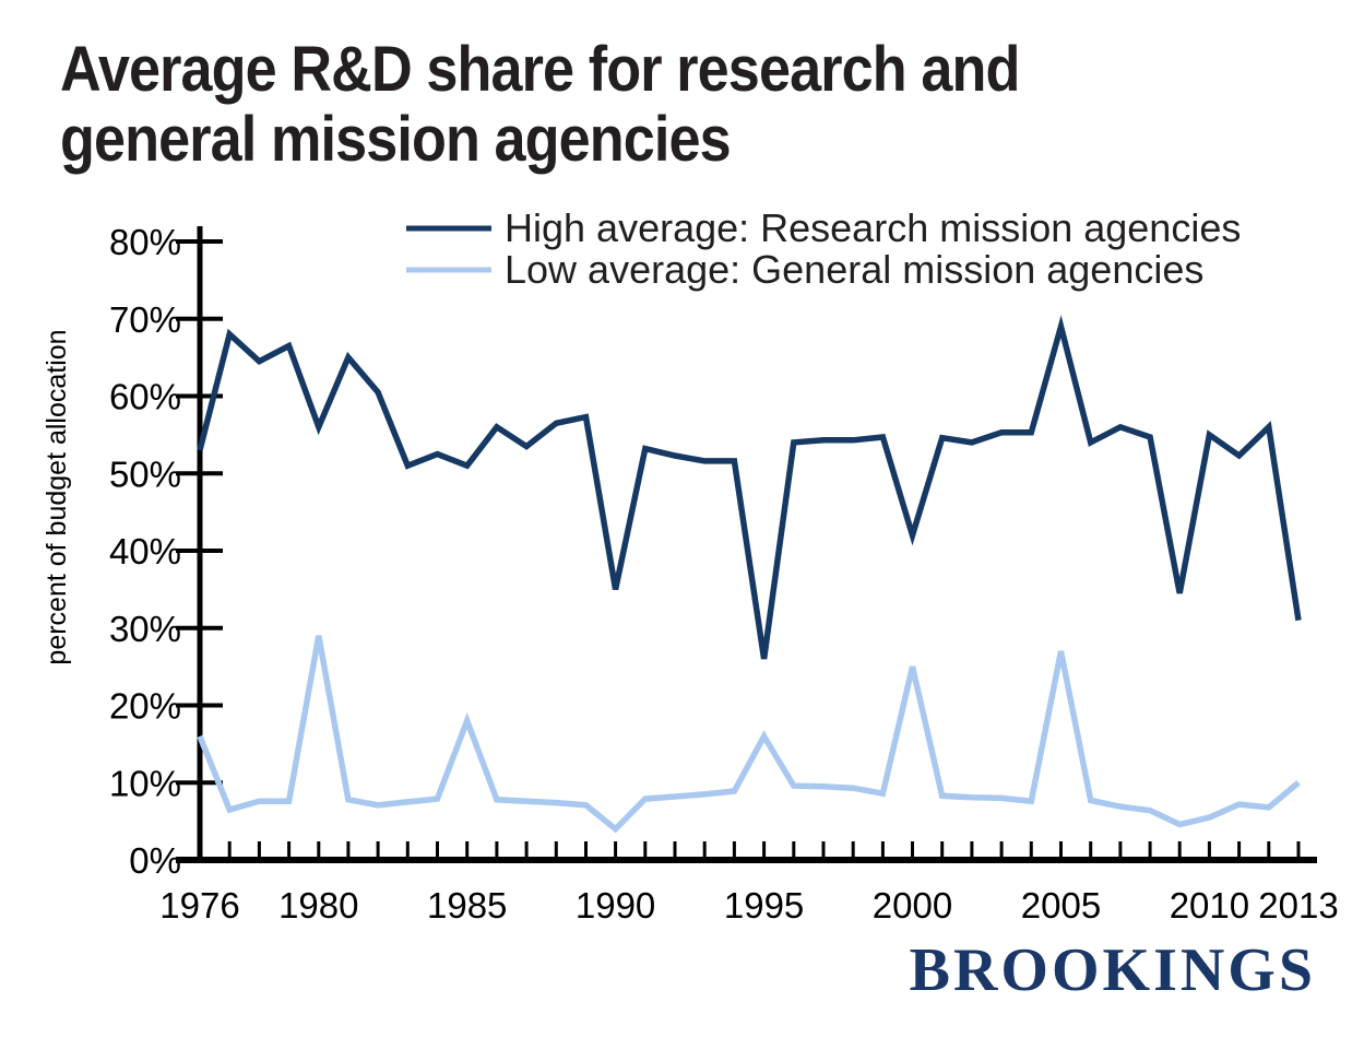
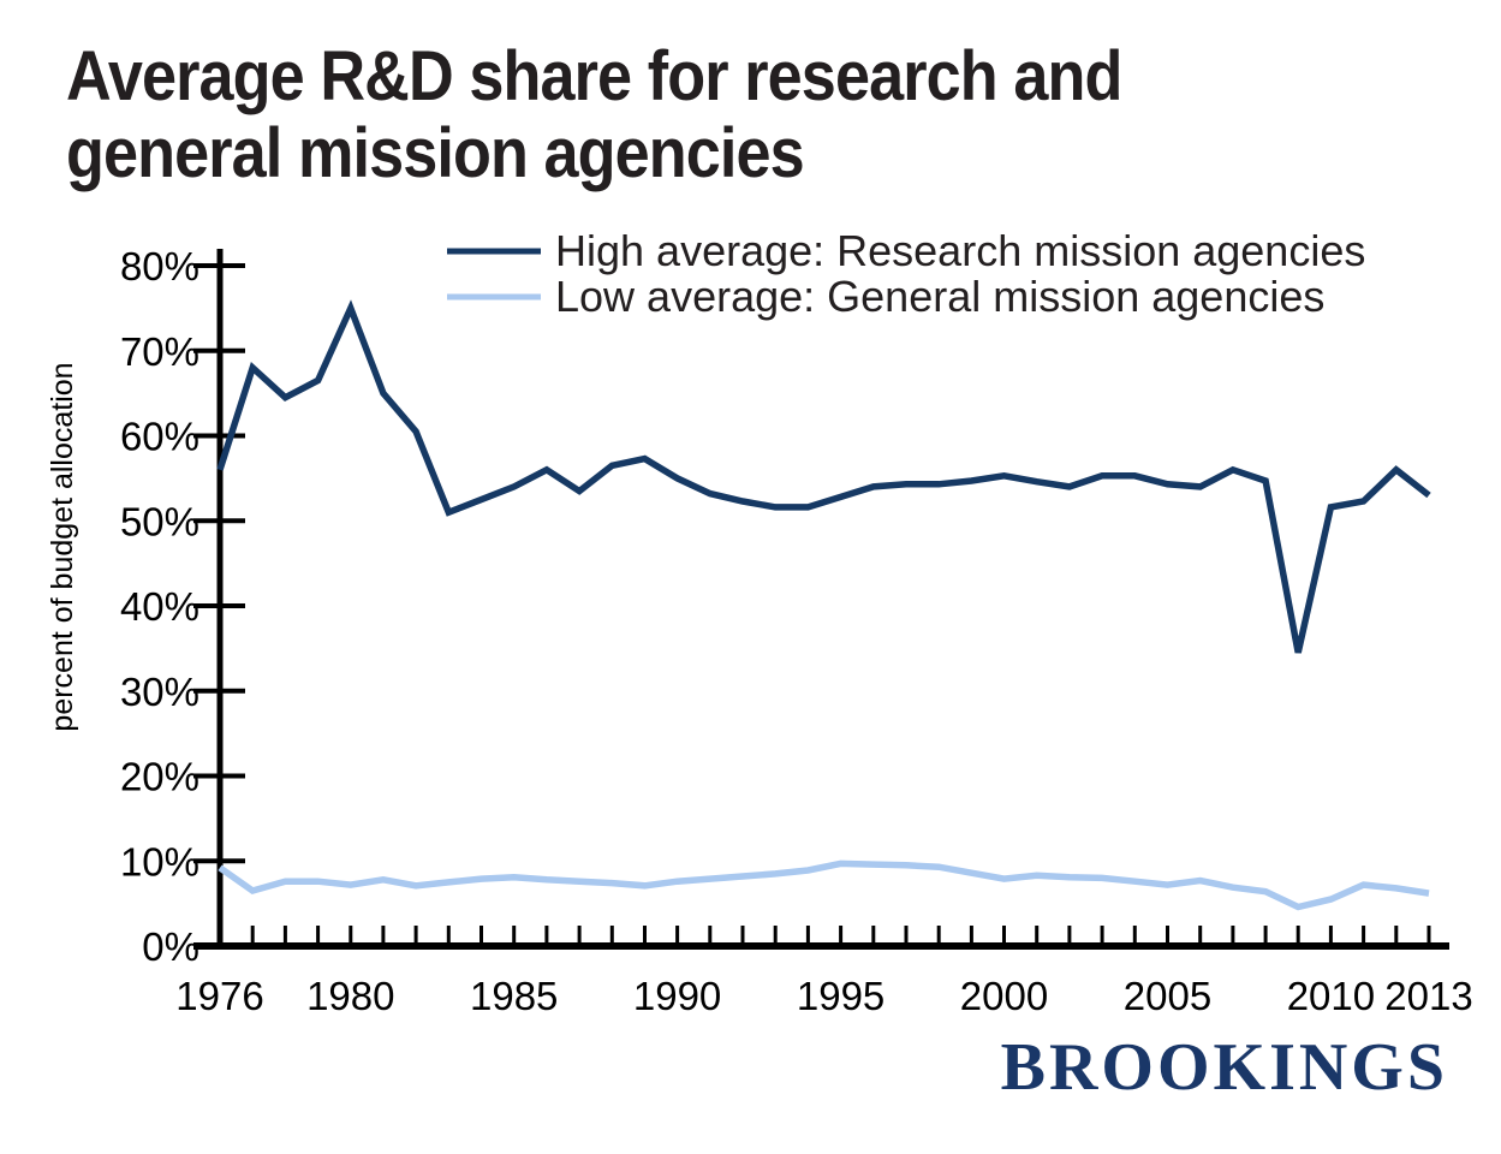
High average: Research mission agencies/1976: 53% -> 56%
Low average: General mission agencies/1976: 16% -> 9%
High average: Research mission agencies/1980: 56% -> 75%
Low average: General mission agencies/1980: 29% -> 7%
High average: Research mission agencies/1985: 51% -> 54%
Low average: General mission agencies/1985: 18% -> 8%
High average: Research mission agencies/1990: 35% -> 55%
Low average: General mission agencies/1990: 4% -> 8%
High average: Research mission agencies/1995: 26% -> 53%
Low average: General mission agencies/1995: 16% -> 10%
High average: Research mission agencies/2000: 42% -> 55%
Low average: General mission agencies/2000: 25% -> 8%
High average: Research mission agencies/2005: 69% -> 54%
Low average: General mission agencies/2005: 27% -> 7%
High average: Research mission agencies/2010: 55% -> 52%
High average: Research mission agencies/2013: 31% -> 53%
Low average: General mission agencies/2013: 10% -> 6%
